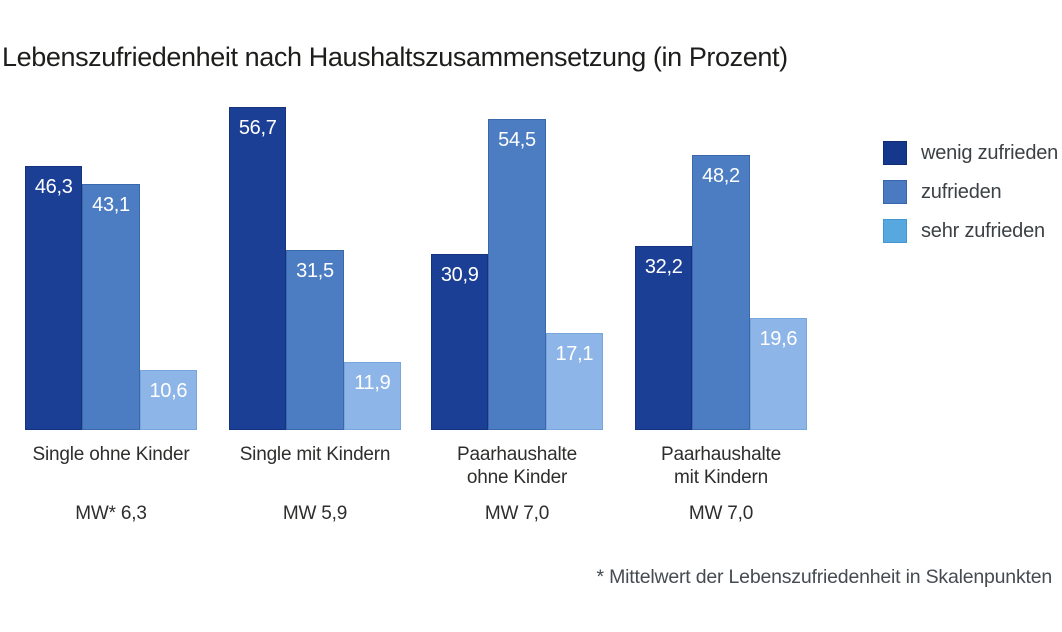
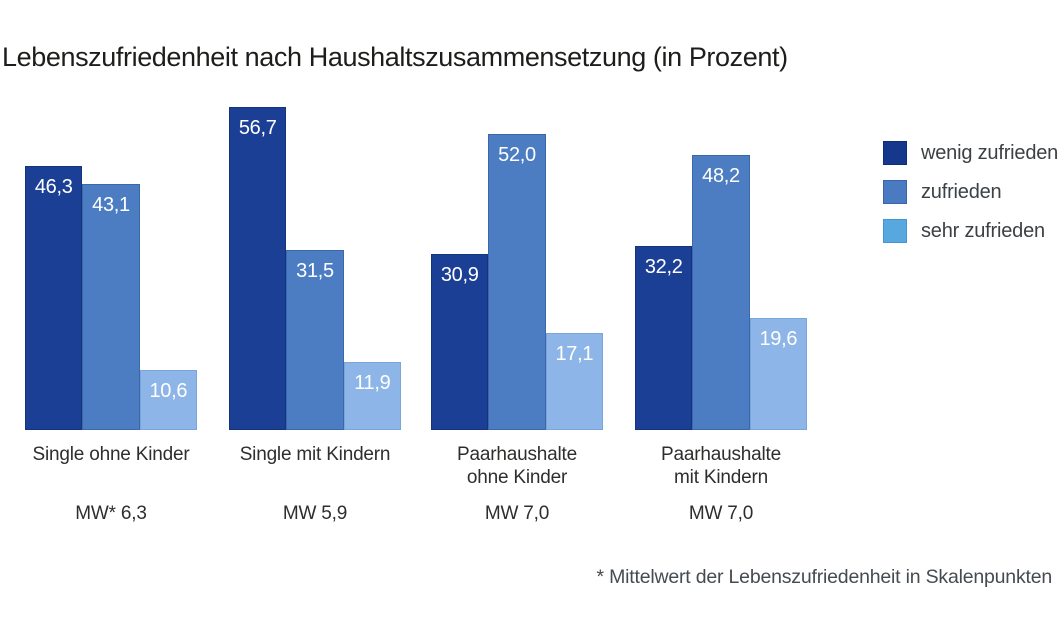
zufrieden/Paarhaushalte ohne Kinder: 54,5 -> 52,0
